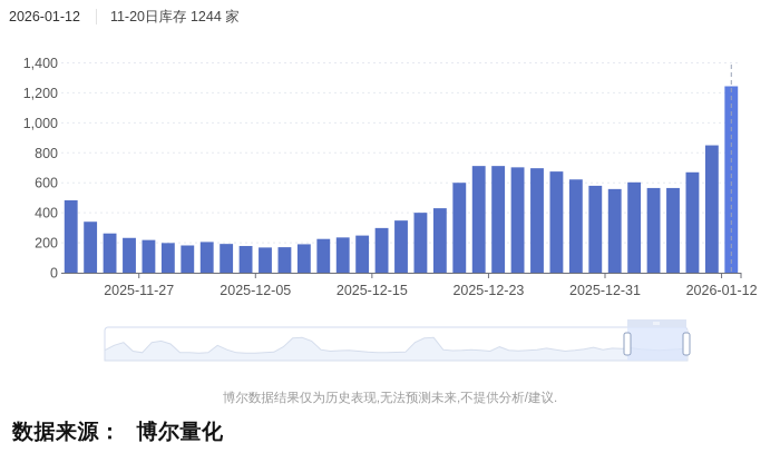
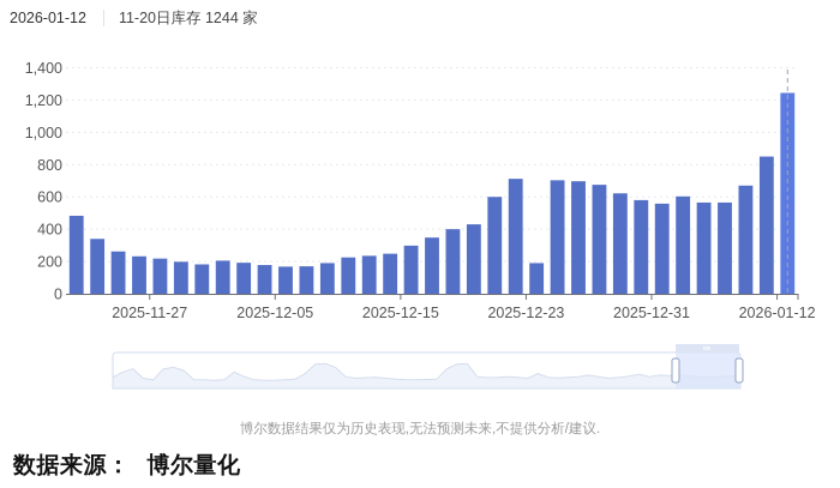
2025-12-23: 710 -> 190
